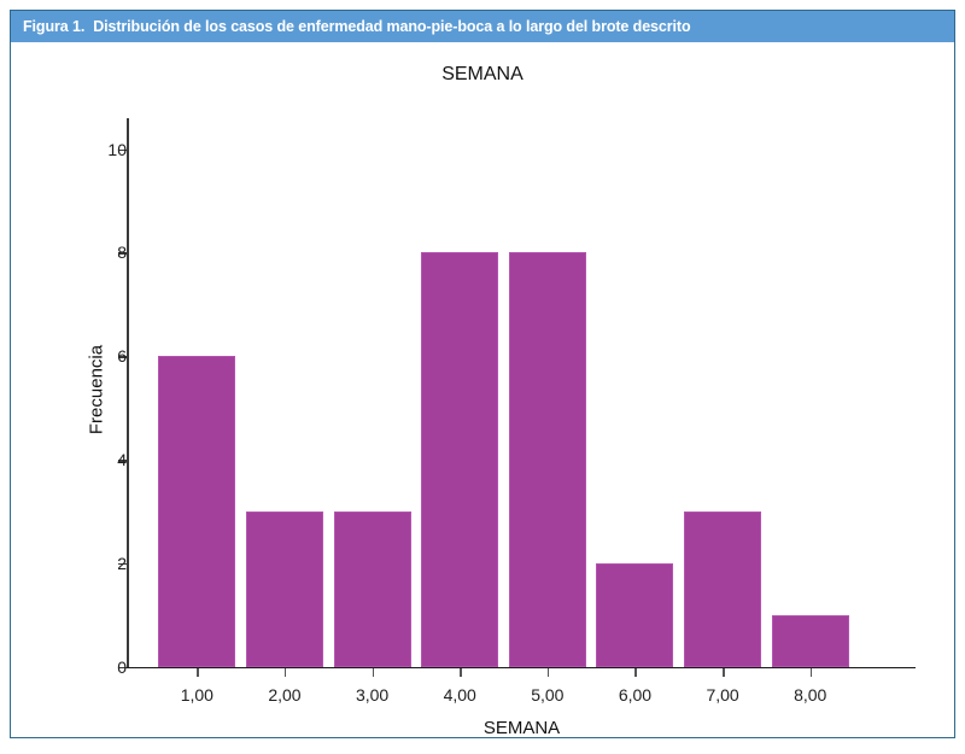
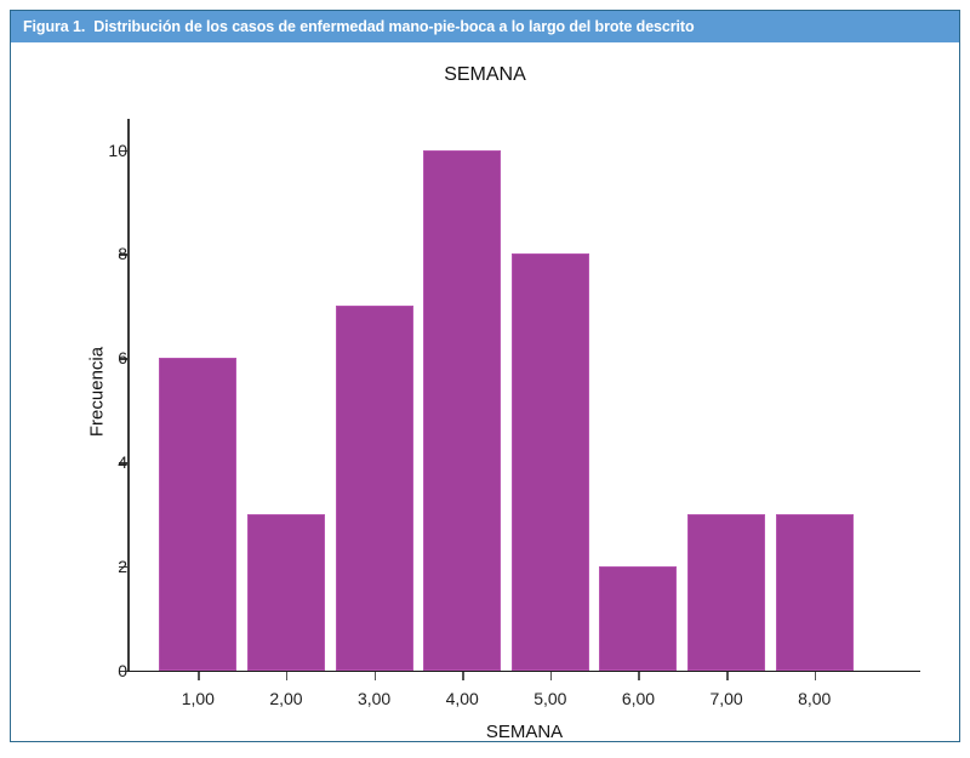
3,00: 3 -> 7
4,00: 8 -> 10
8,00: 1 -> 3
